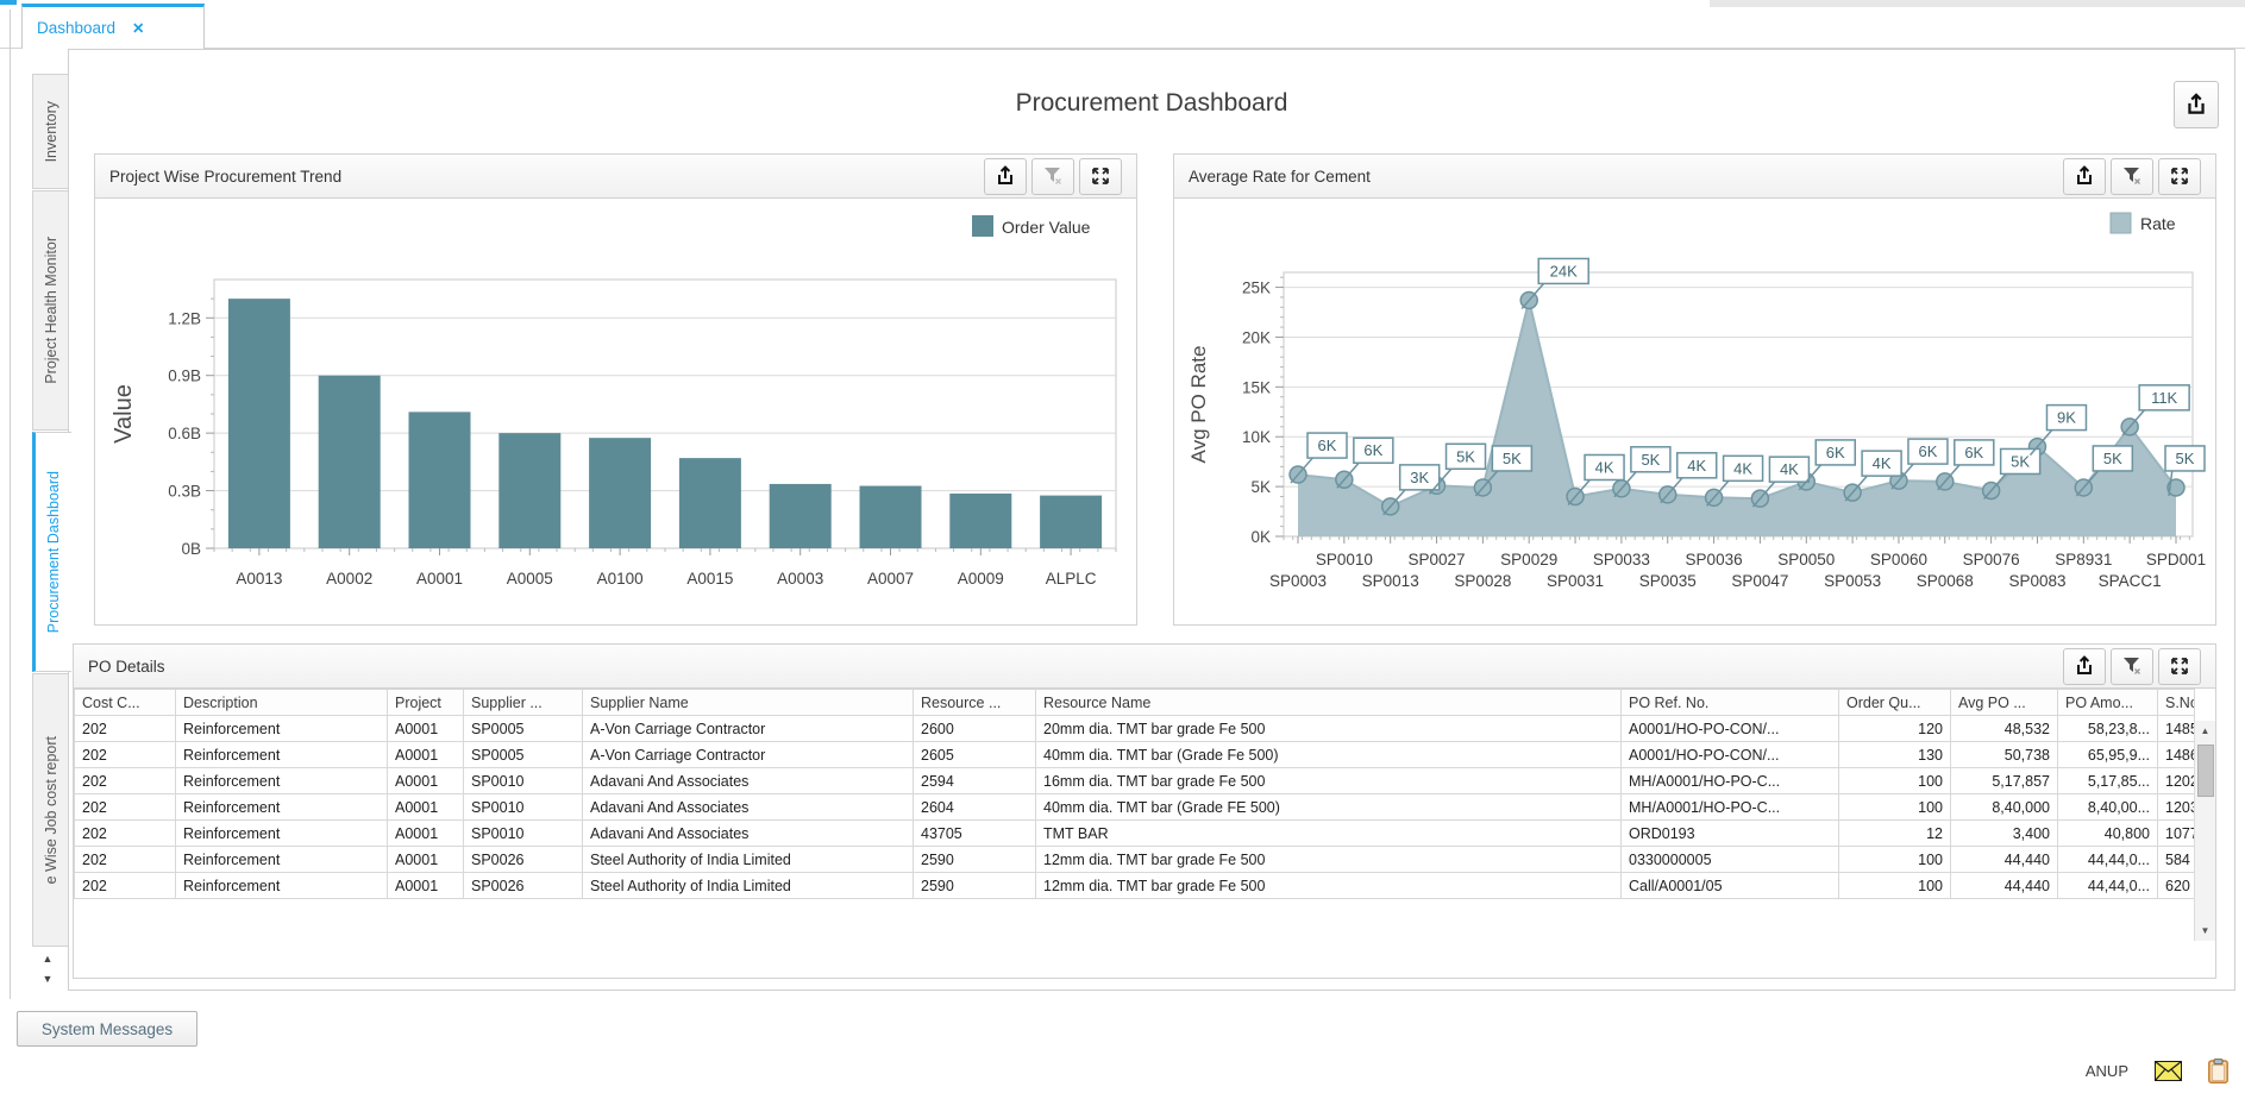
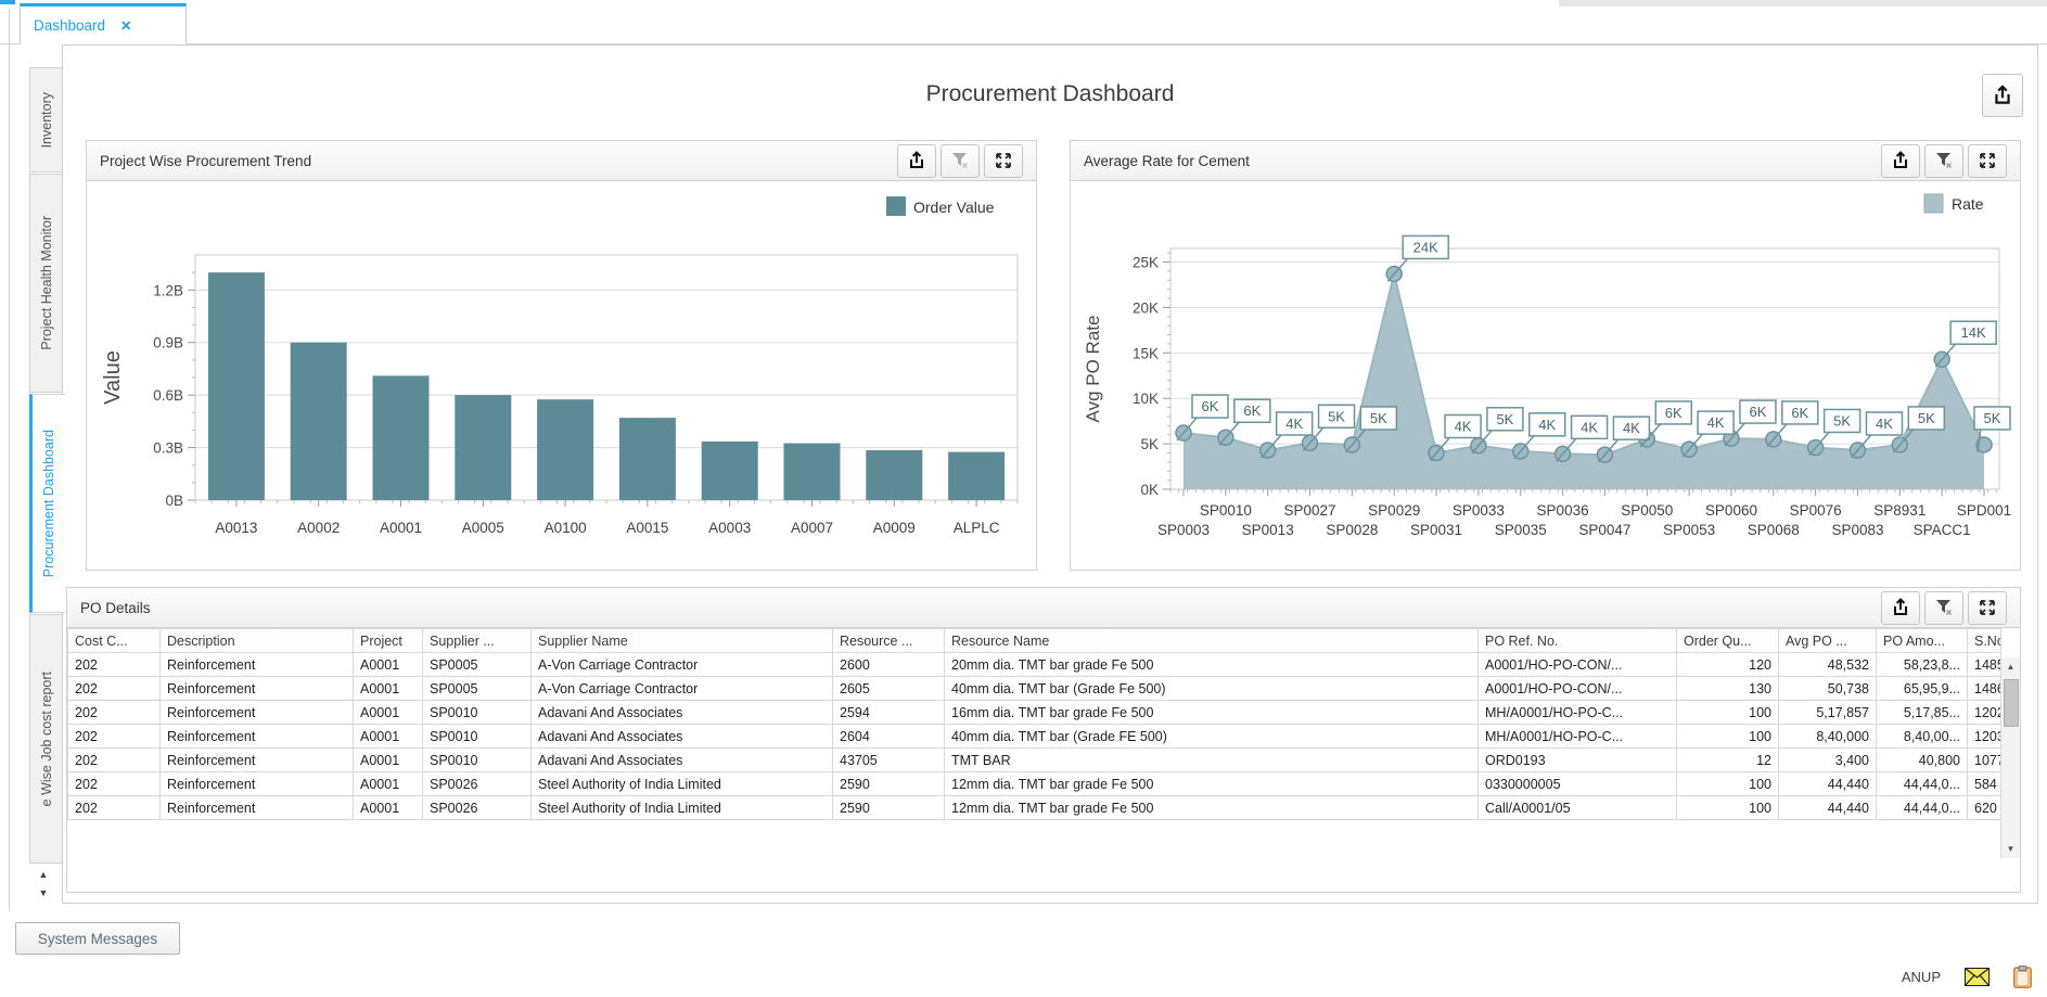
Average Rate for Cement/SP0013: 3K -> 4K
Average Rate for Cement/SP0083: 9K -> 4K
Average Rate for Cement/SPACC1: 11K -> 14K
